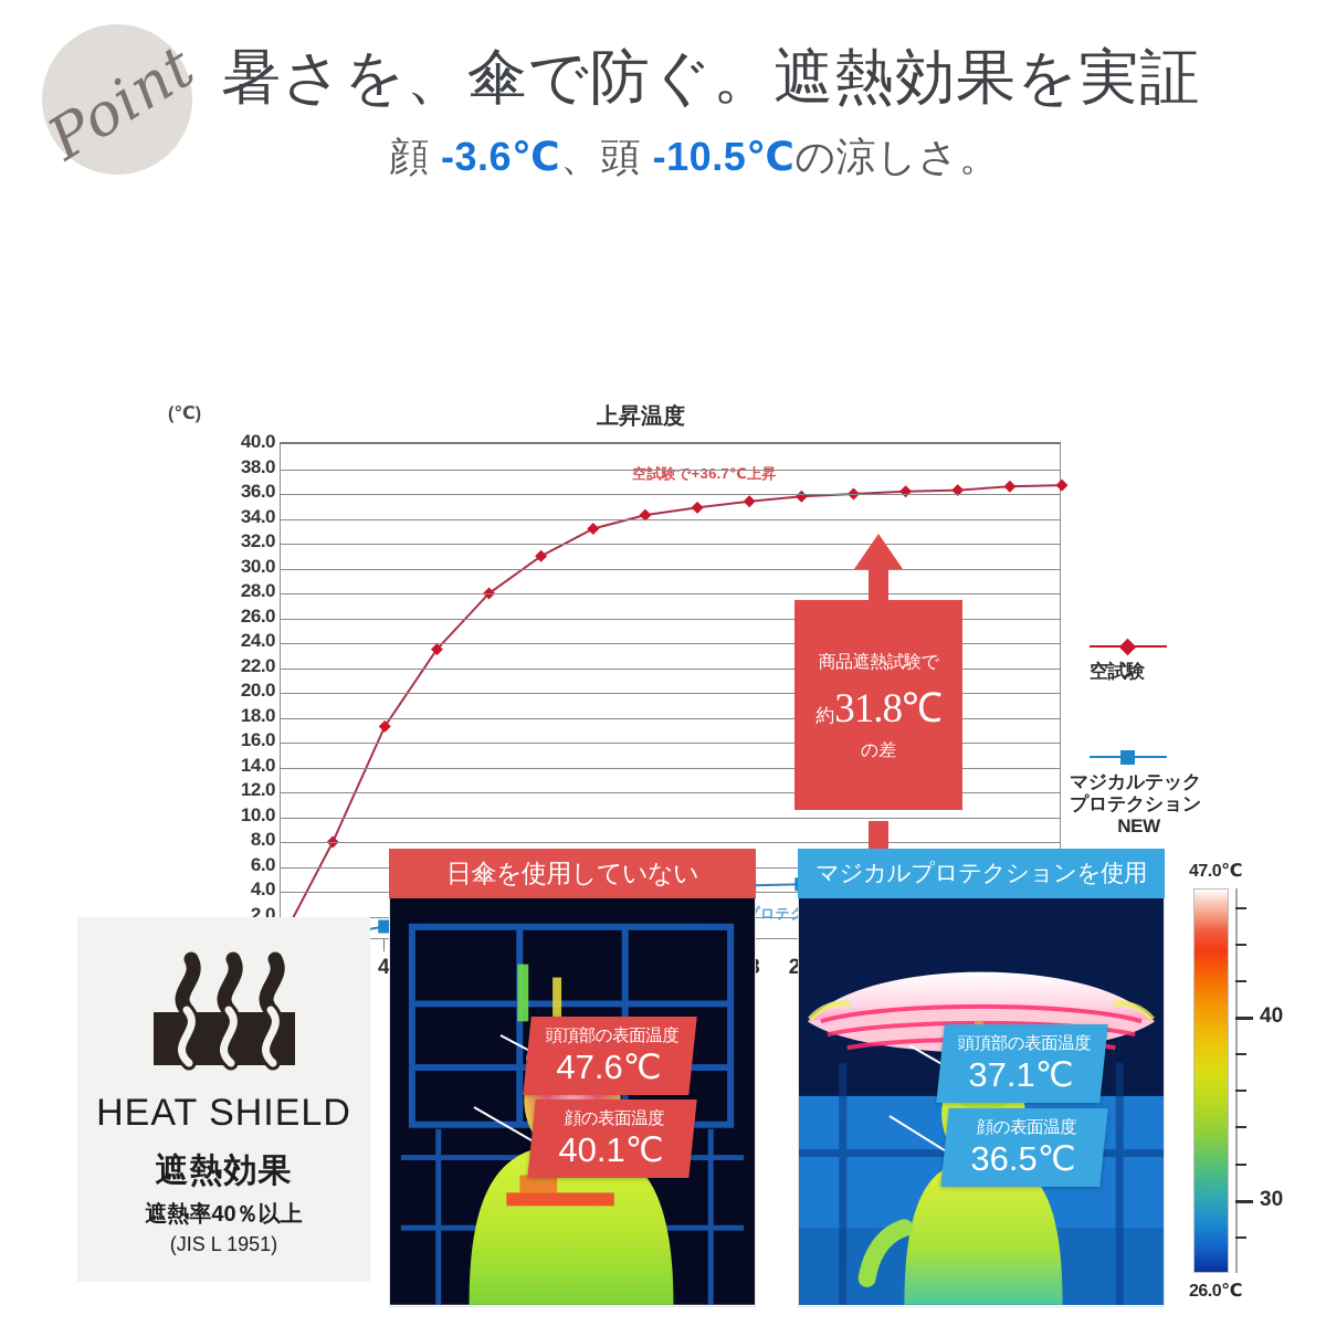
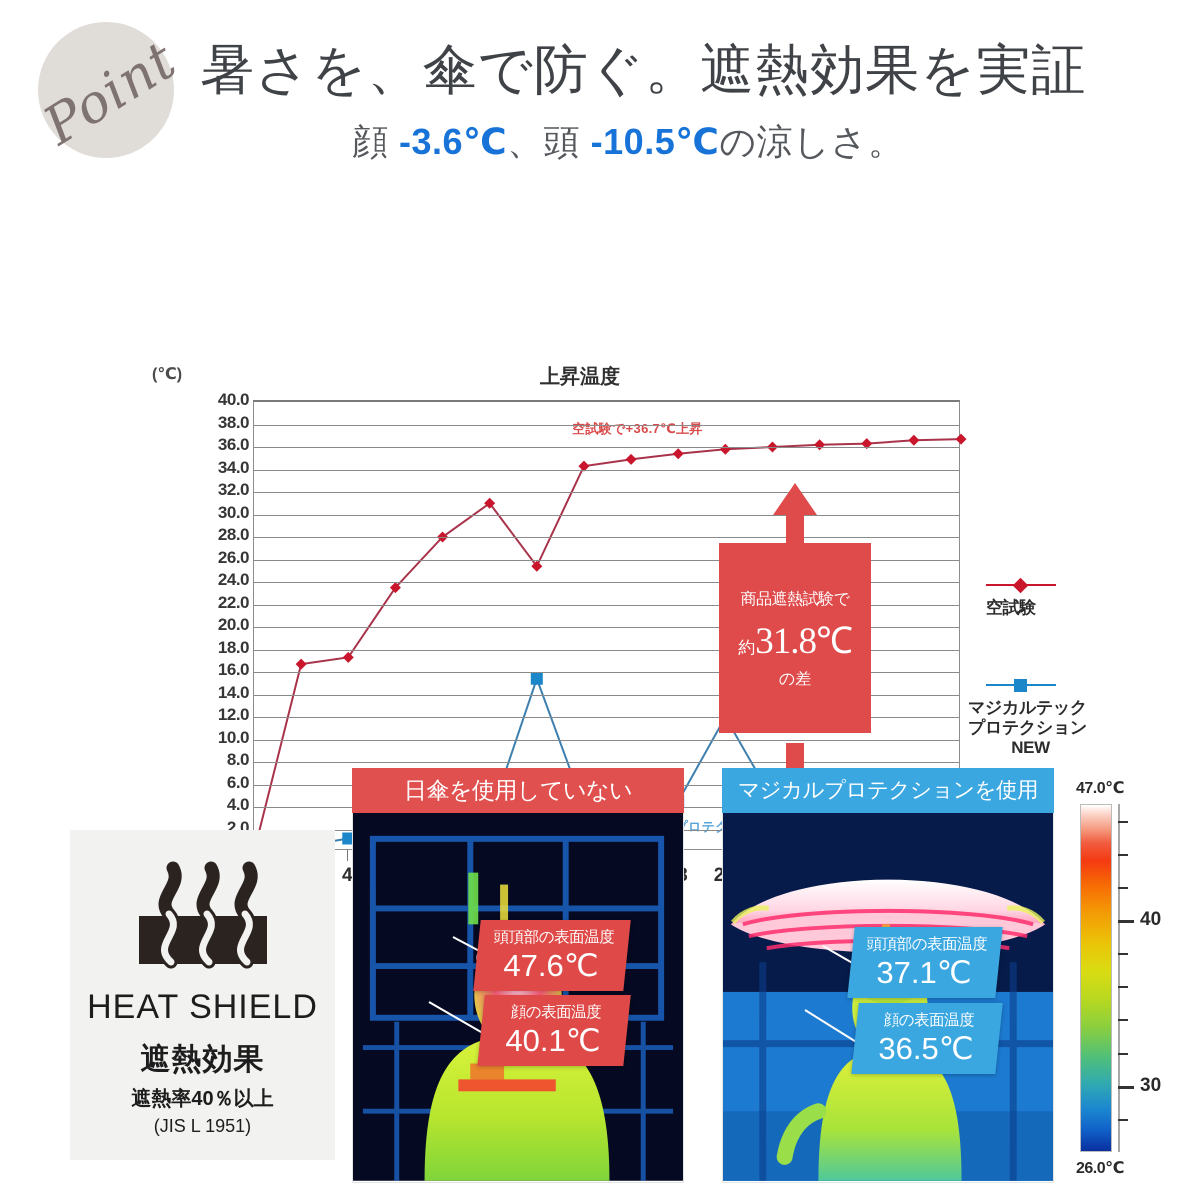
空試験/2: 8.0 -> 16.7
空試験/12: 33.2 -> 25.4
マジカルテックプロテクション NEW/12: 3.4 -> 15.4
マジカルテックプロテクション NEW/20: 4.6 -> 12.0
